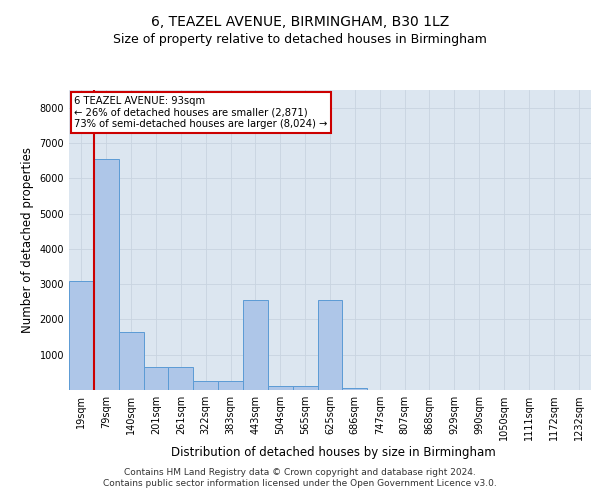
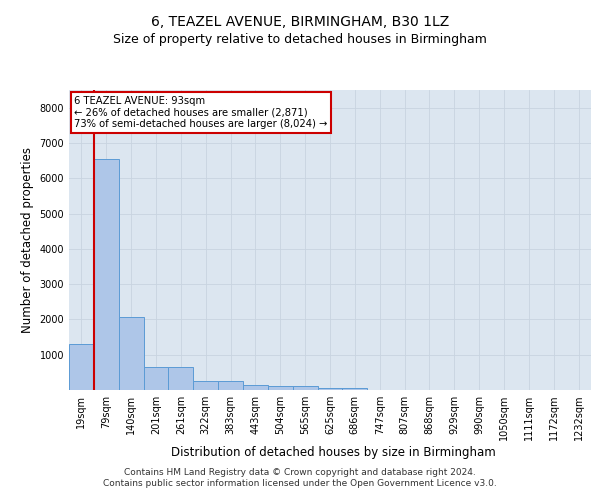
19sqm: 3100 -> 1300
140sqm: 1650 -> 2080
443sqm: 2550 -> 130
625sqm: 2550 -> 70
